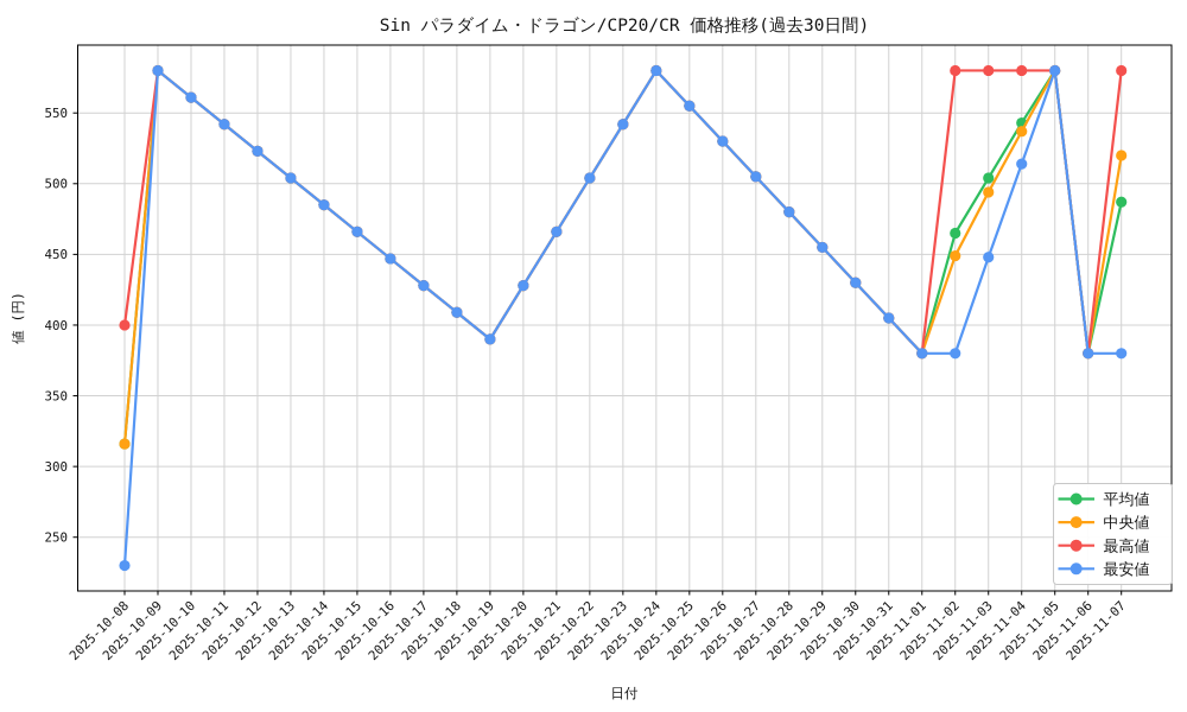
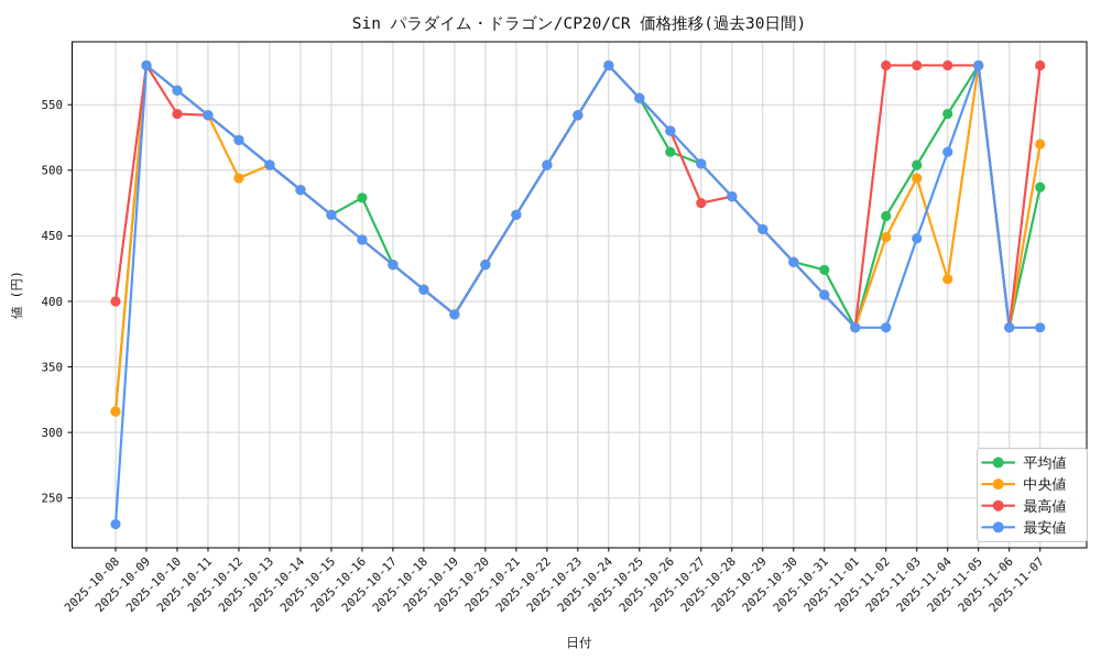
最高値/2025-10-10: 561 -> 543
中央値/2025-10-12: 523 -> 494
平均値/2025-10-16: 447 -> 479
平均値/2025-10-26: 530 -> 514
最高値/2025-10-27: 505 -> 475
平均値/2025-10-31: 405 -> 424
中央値/2025-11-04: 537 -> 417
